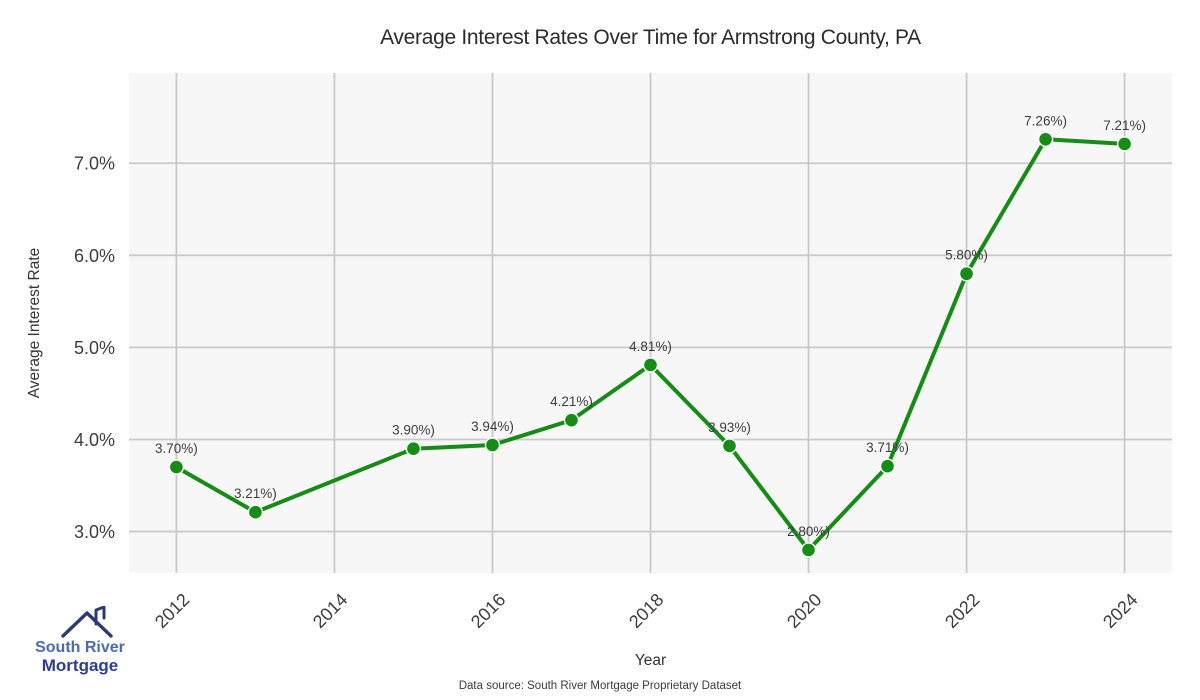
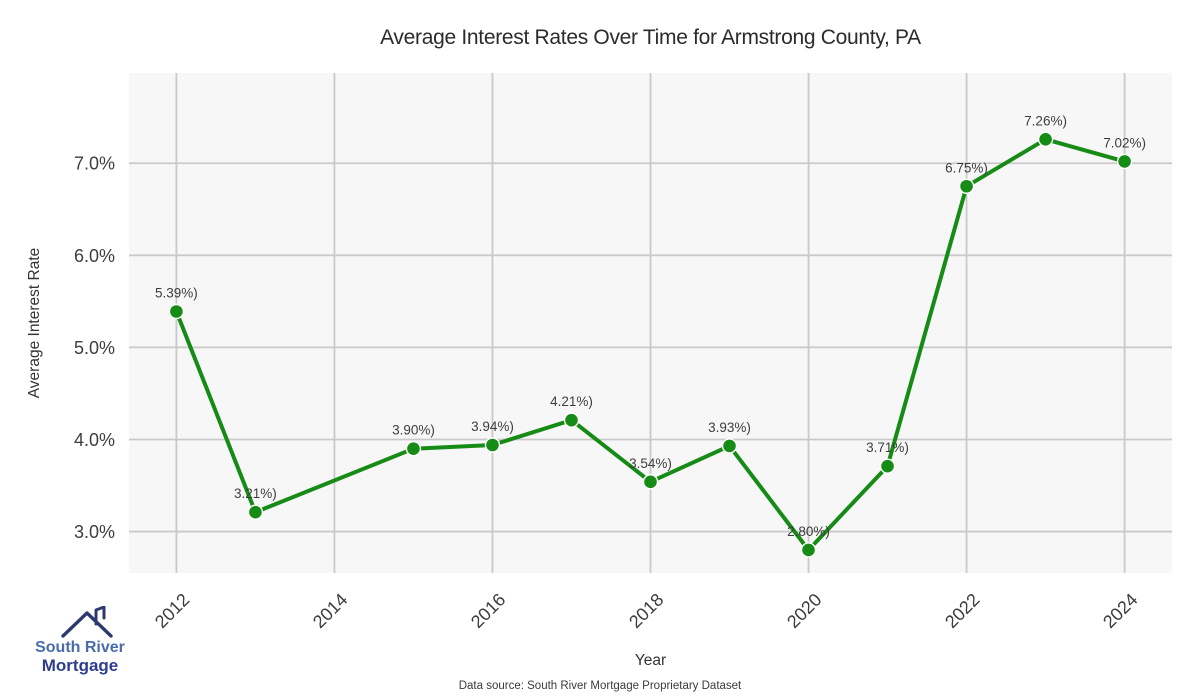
2012: 3.70% -> 5.39%
2018: 4.81% -> 3.54%
2022: 5.80% -> 6.75%
2024: 7.21% -> 7.02%
